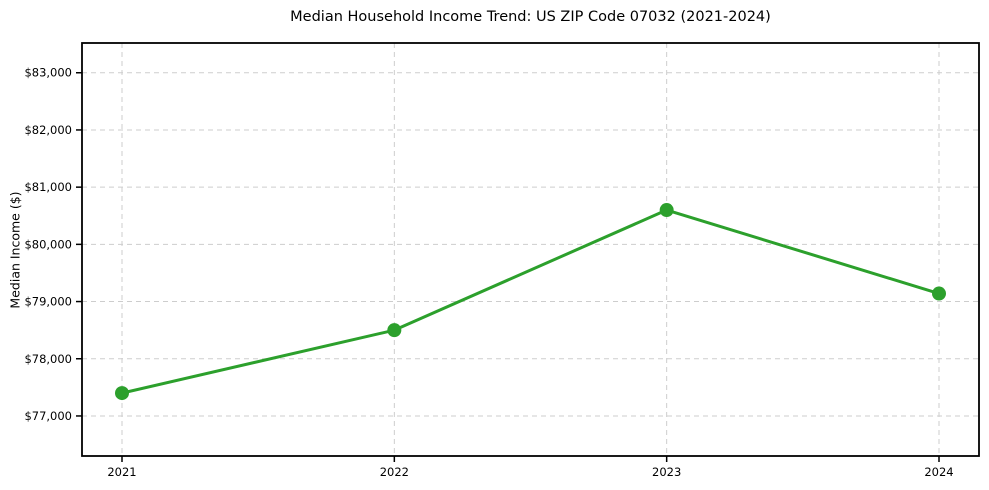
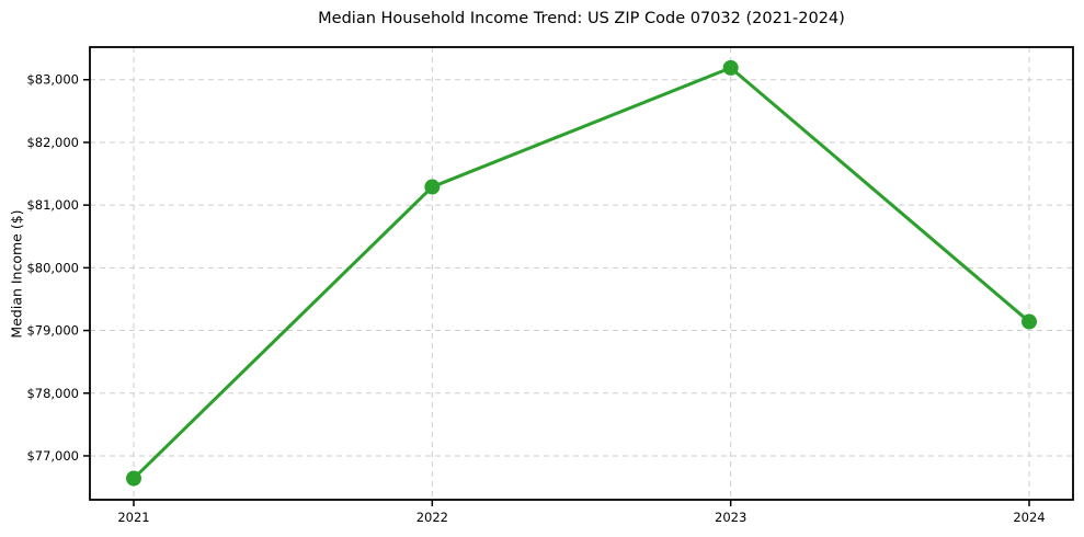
2021: $77400 -> $76600
2022: $78500 -> $81300
2023: $80600 -> $83200
